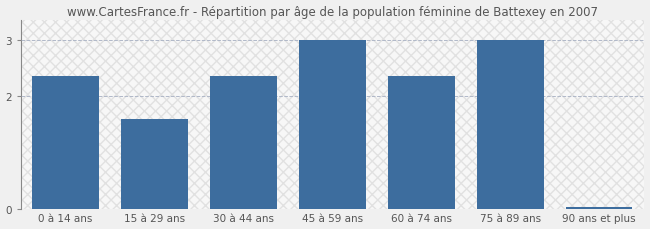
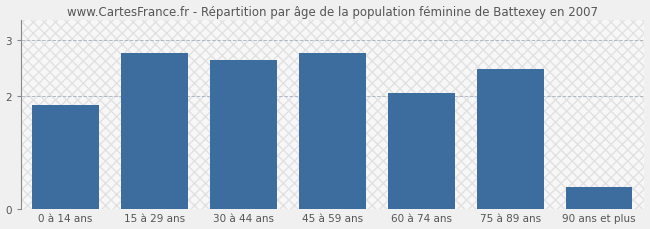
0 à 14 ans: 2.35 -> 1.84
15 à 29 ans: 1.60 -> 2.76
30 à 44 ans: 2.35 -> 2.64
45 à 59 ans: 3.00 -> 2.76
60 à 74 ans: 2.35 -> 2.06
75 à 89 ans: 3.00 -> 2.48
90 ans et plus: 0.03 -> 0.38
